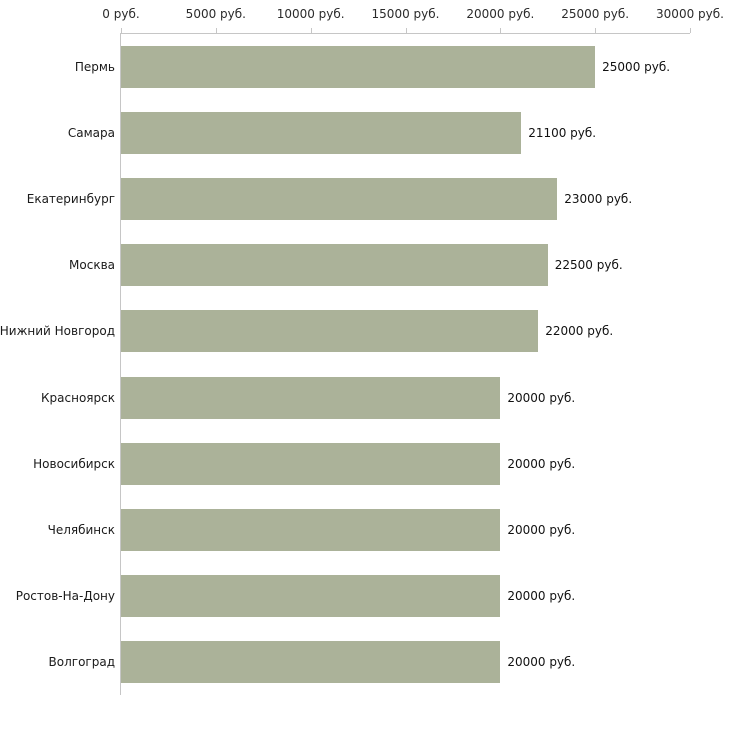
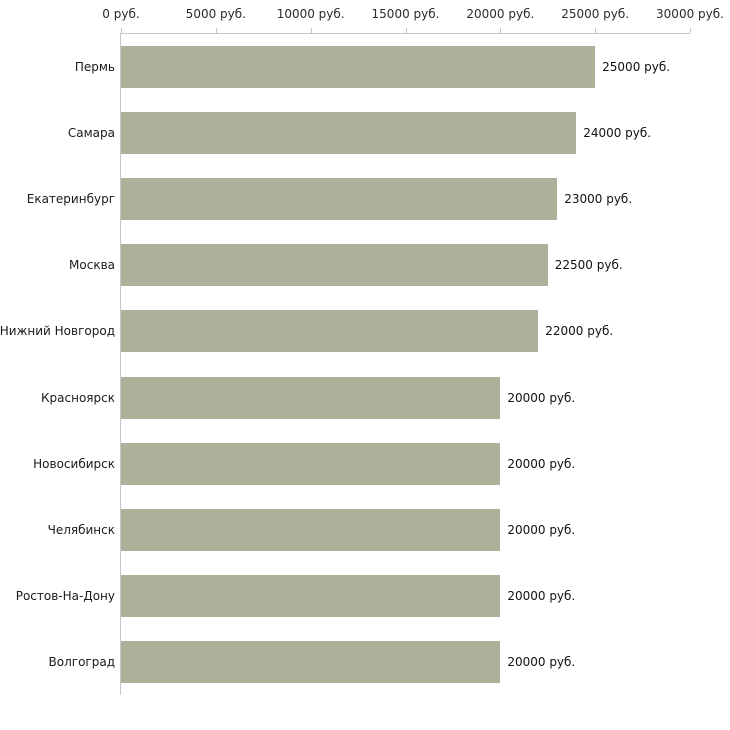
Самара: 21100 -> 24000
